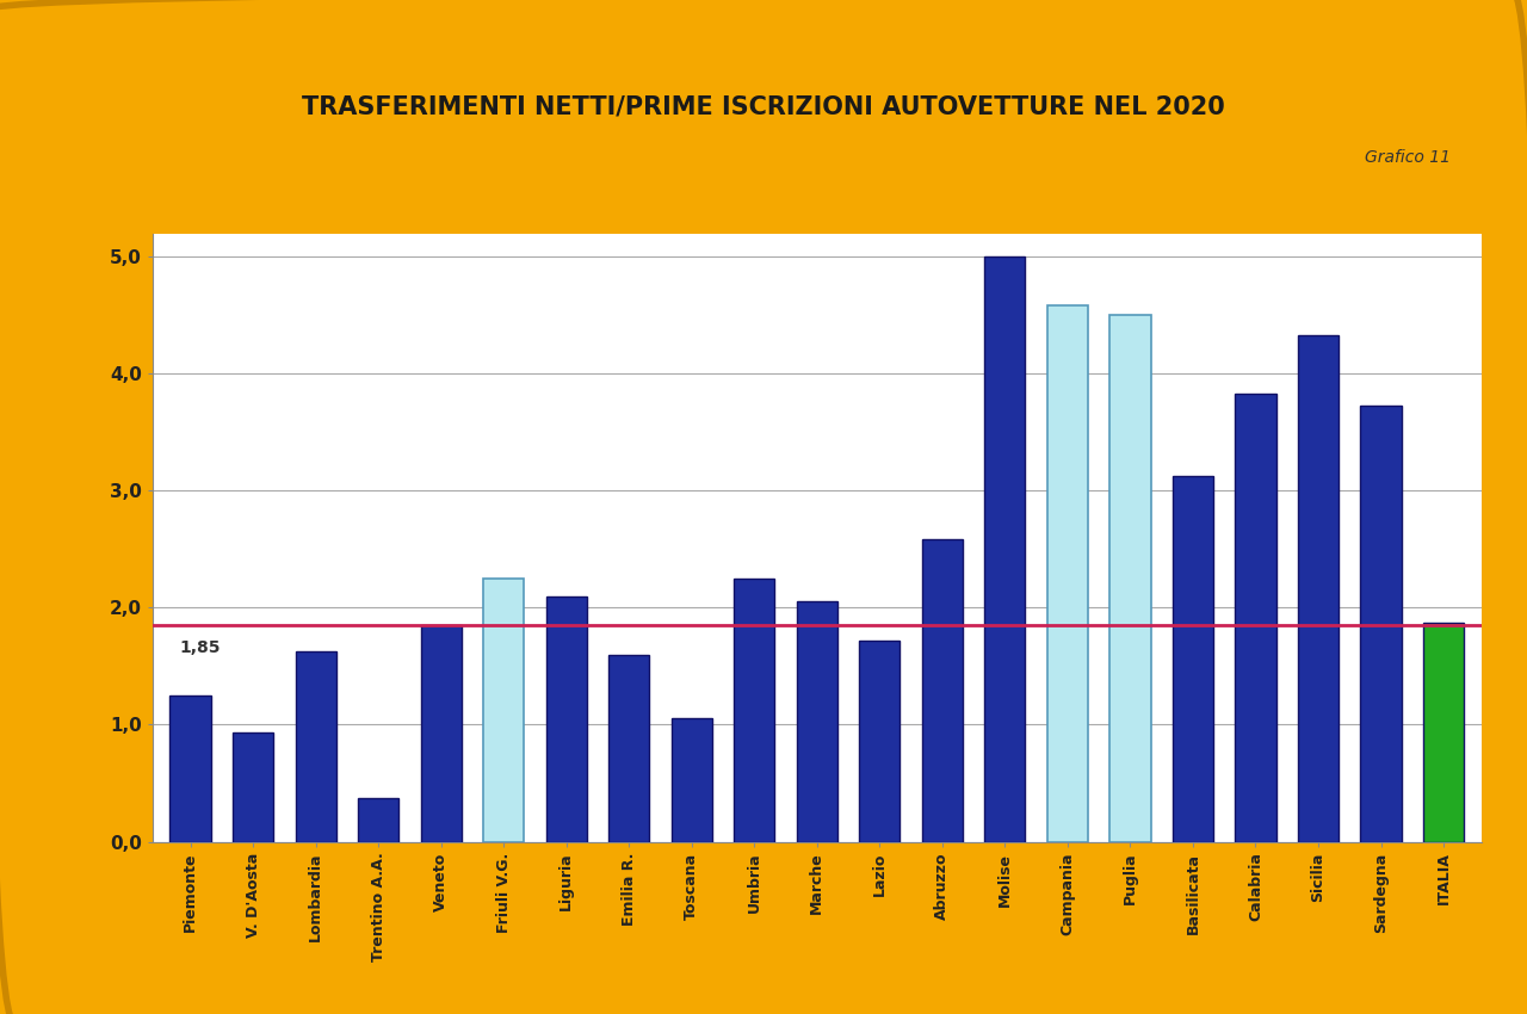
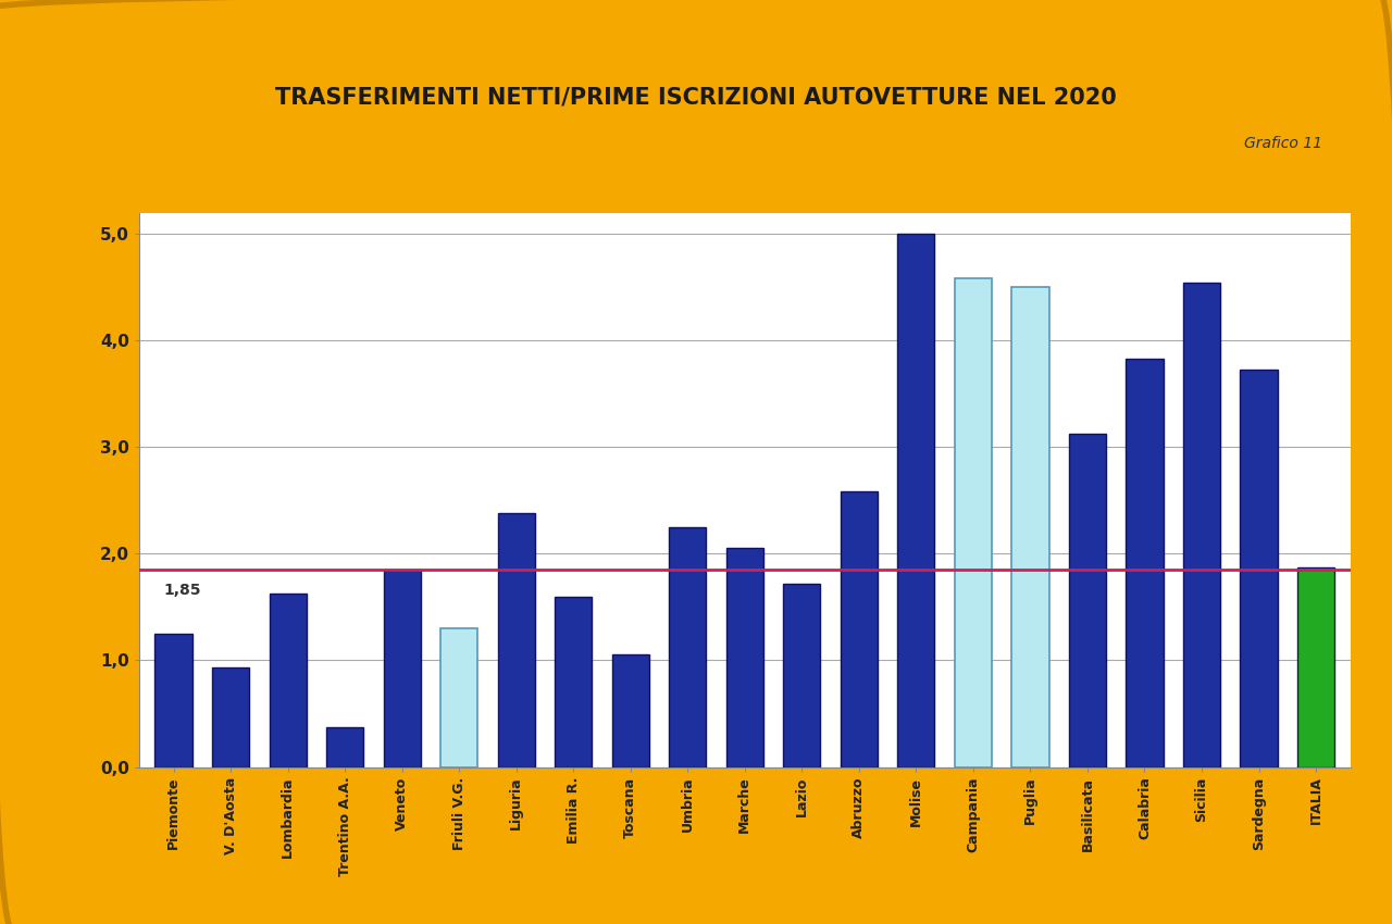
Friuli V.G.: 2,25 -> 1,30
Liguria: 2,10 -> 2,38
Sicilia: 4,33 -> 4,54
